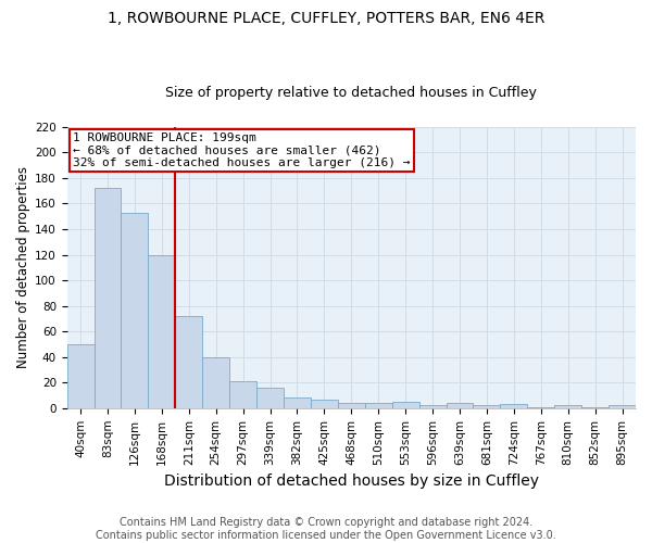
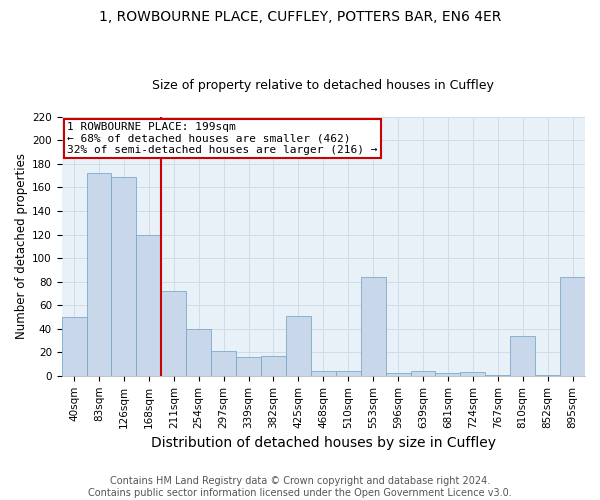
126sqm: 153 -> 169
382sqm: 8 -> 17
425sqm: 7 -> 51
553sqm: 5 -> 84
810sqm: 2 -> 34
895sqm: 2 -> 84
